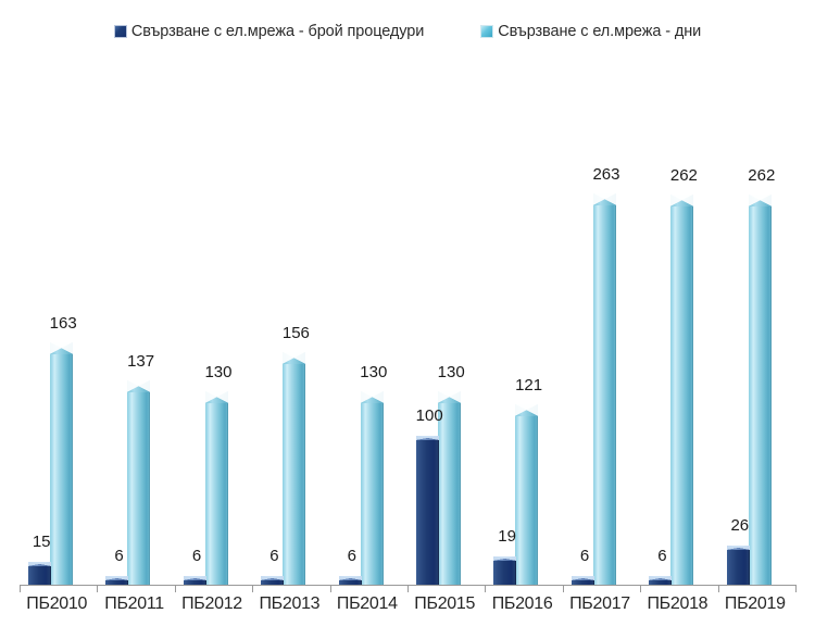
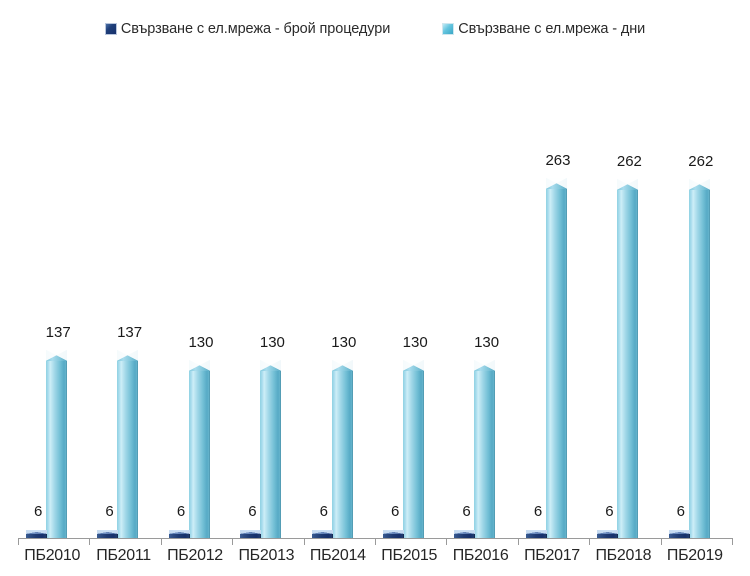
Свързване с ел.мрежа - брой процедури/ПБ2010: 15 -> 6
Свързване с ел.мрежа - дни/ПБ2010: 163 -> 137
Свързване с ел.мрежа - дни/ПБ2013: 156 -> 130
Свързване с ел.мрежа - брой процедури/ПБ2015: 100 -> 6
Свързване с ел.мрежа - брой процедури/ПБ2016: 19 -> 6
Свързване с ел.мрежа - дни/ПБ2016: 121 -> 130
Свързване с ел.мрежа - брой процедури/ПБ2019: 26 -> 6
